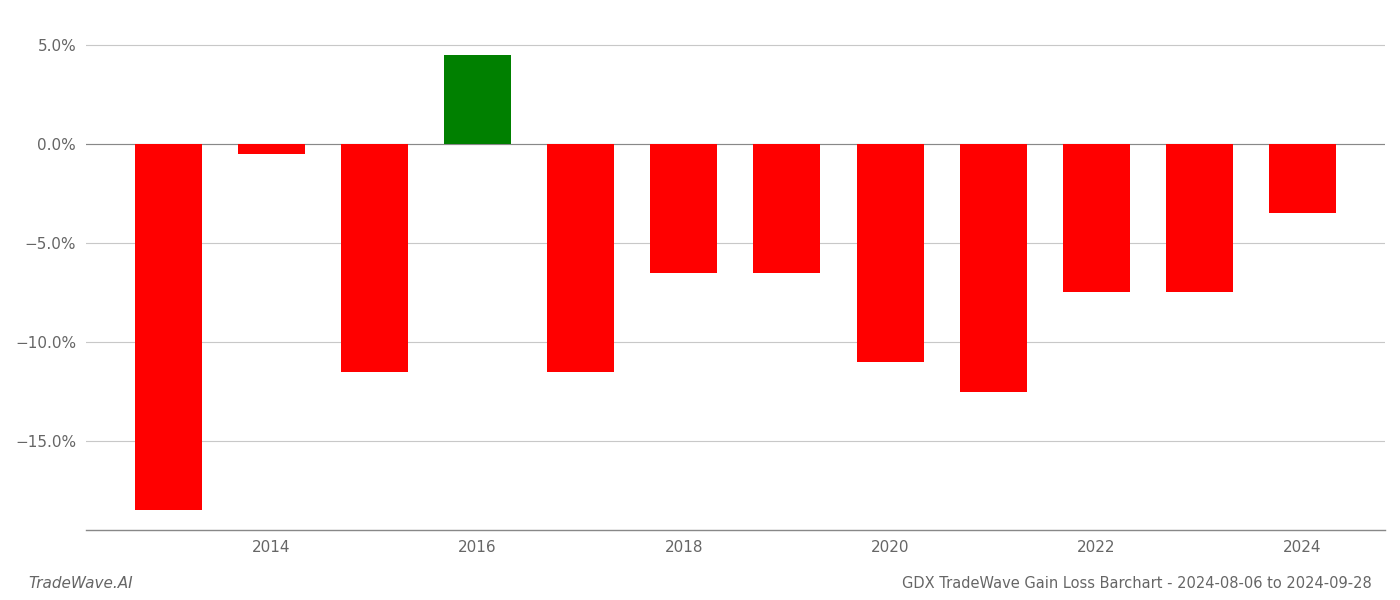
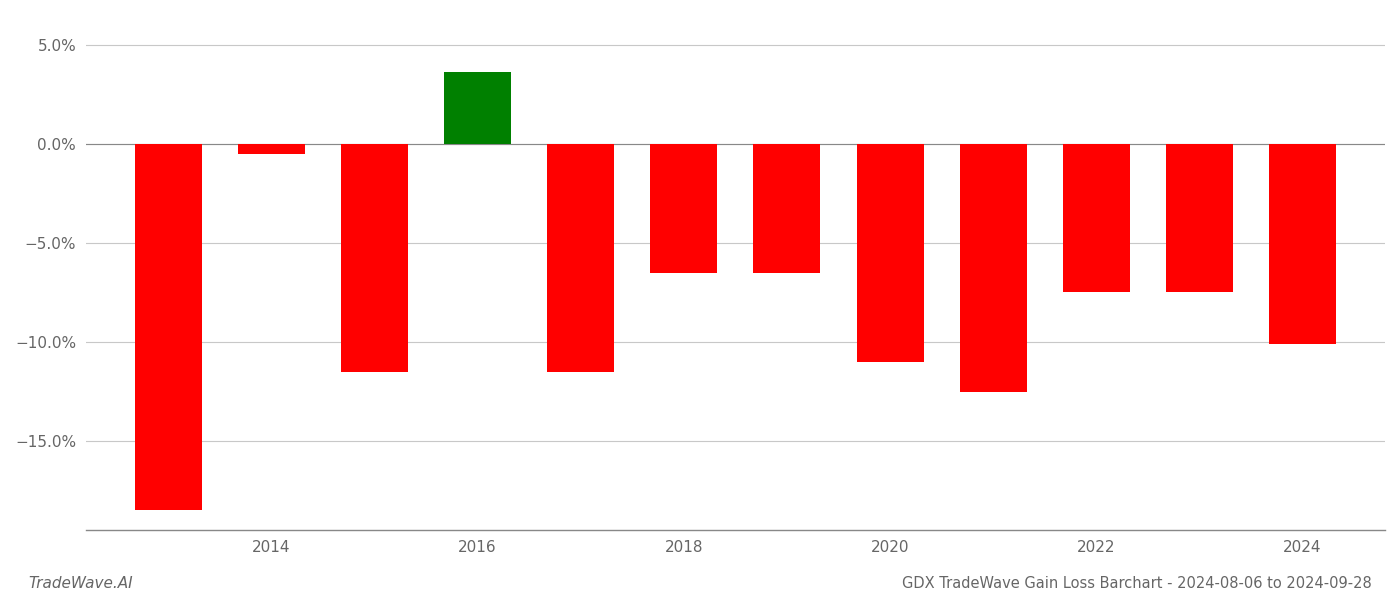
2016: 4.5% -> 3.6%
2024: -3.5% -> -10.1%
